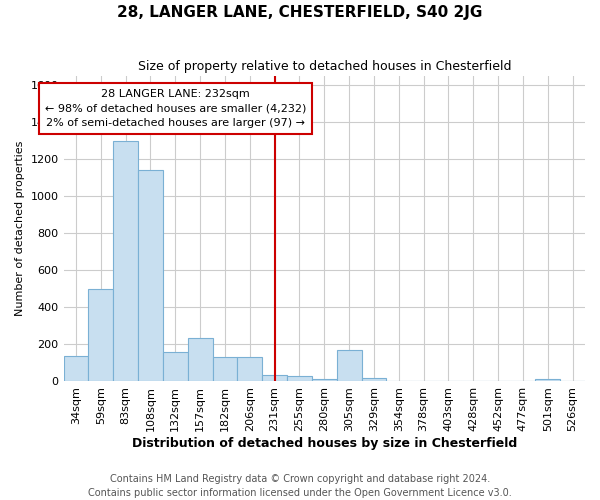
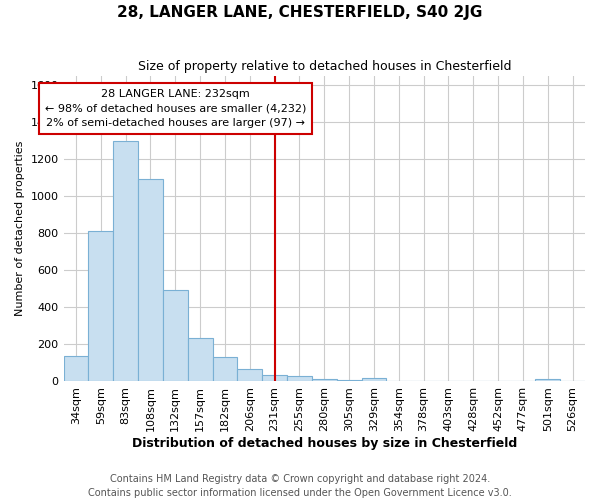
59sqm: 500 -> 810
108sqm: 1140 -> 1090
132sqm: 160 -> 500
206sqm: 130 -> 70
305sqm: 170 -> 10
